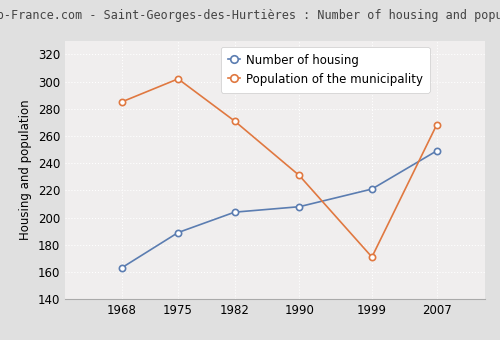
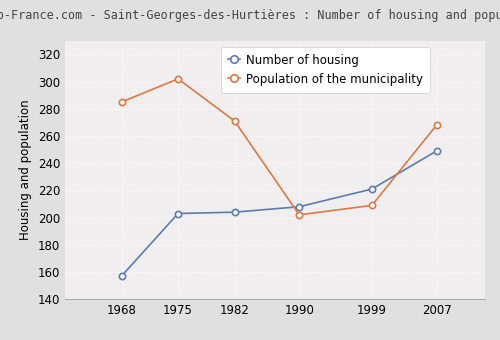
Number of housing/1968: 163 -> 157
Number of housing/1975: 189 -> 203
Population of the municipality/1990: 231 -> 202
Population of the municipality/1999: 171 -> 209
